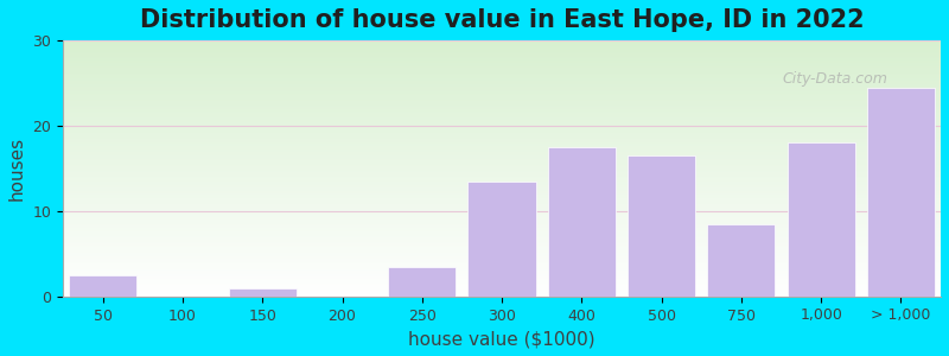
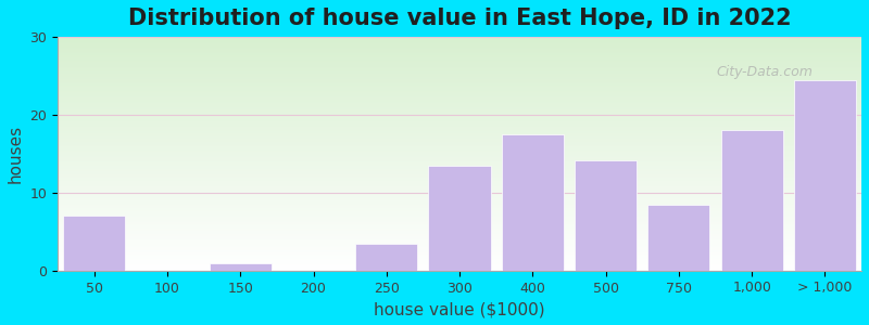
50: 2.5 -> 7.0
500: 16.5 -> 14.2
